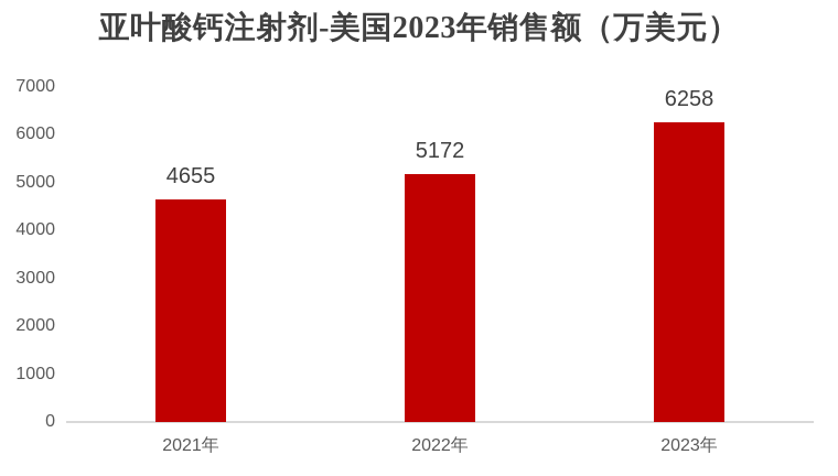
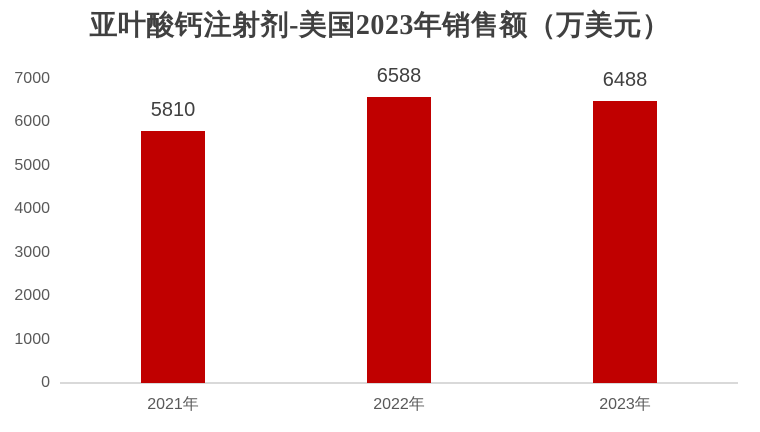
2021年: 4655 -> 5810
2022年: 5172 -> 6588
2023年: 6258 -> 6488
